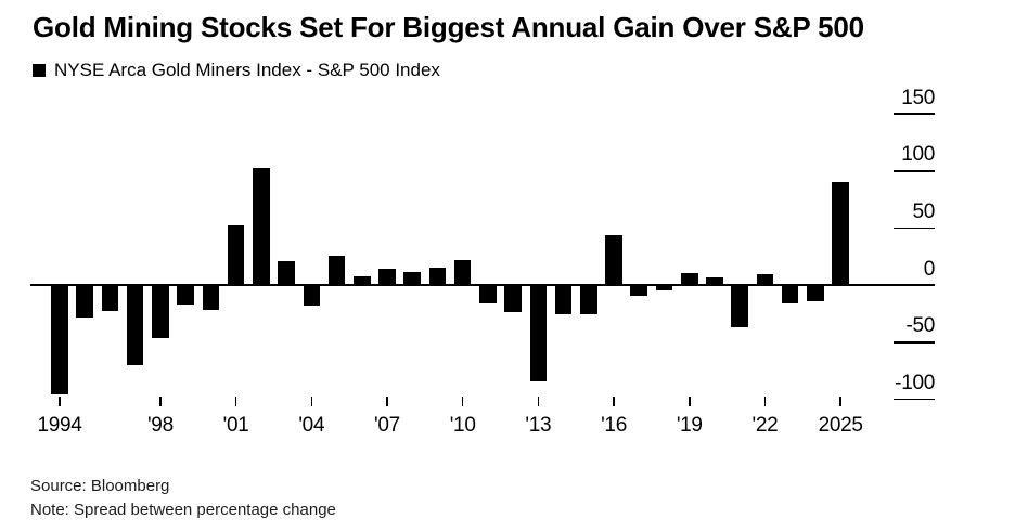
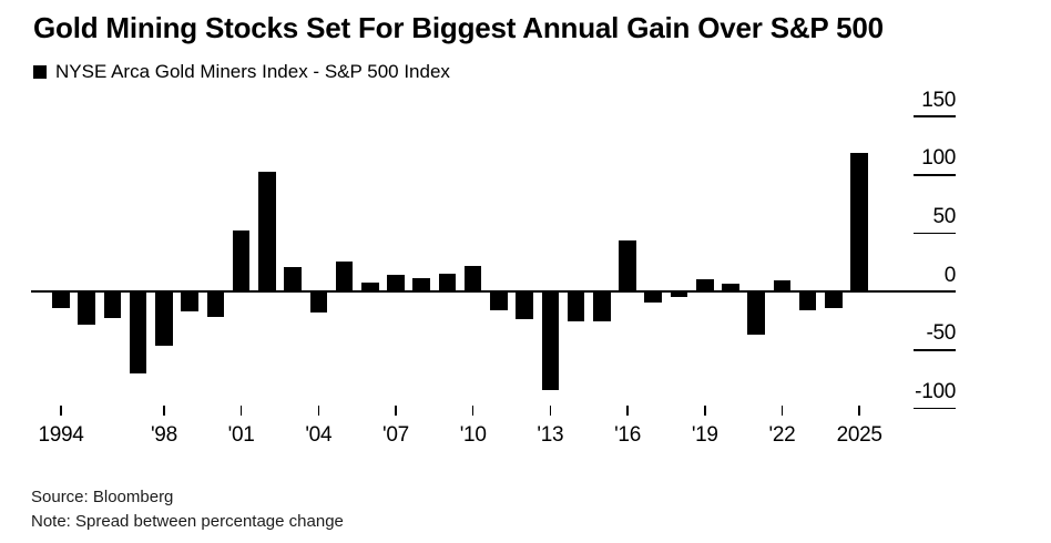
1994: -96 -> -14
2025: 90 -> 119
